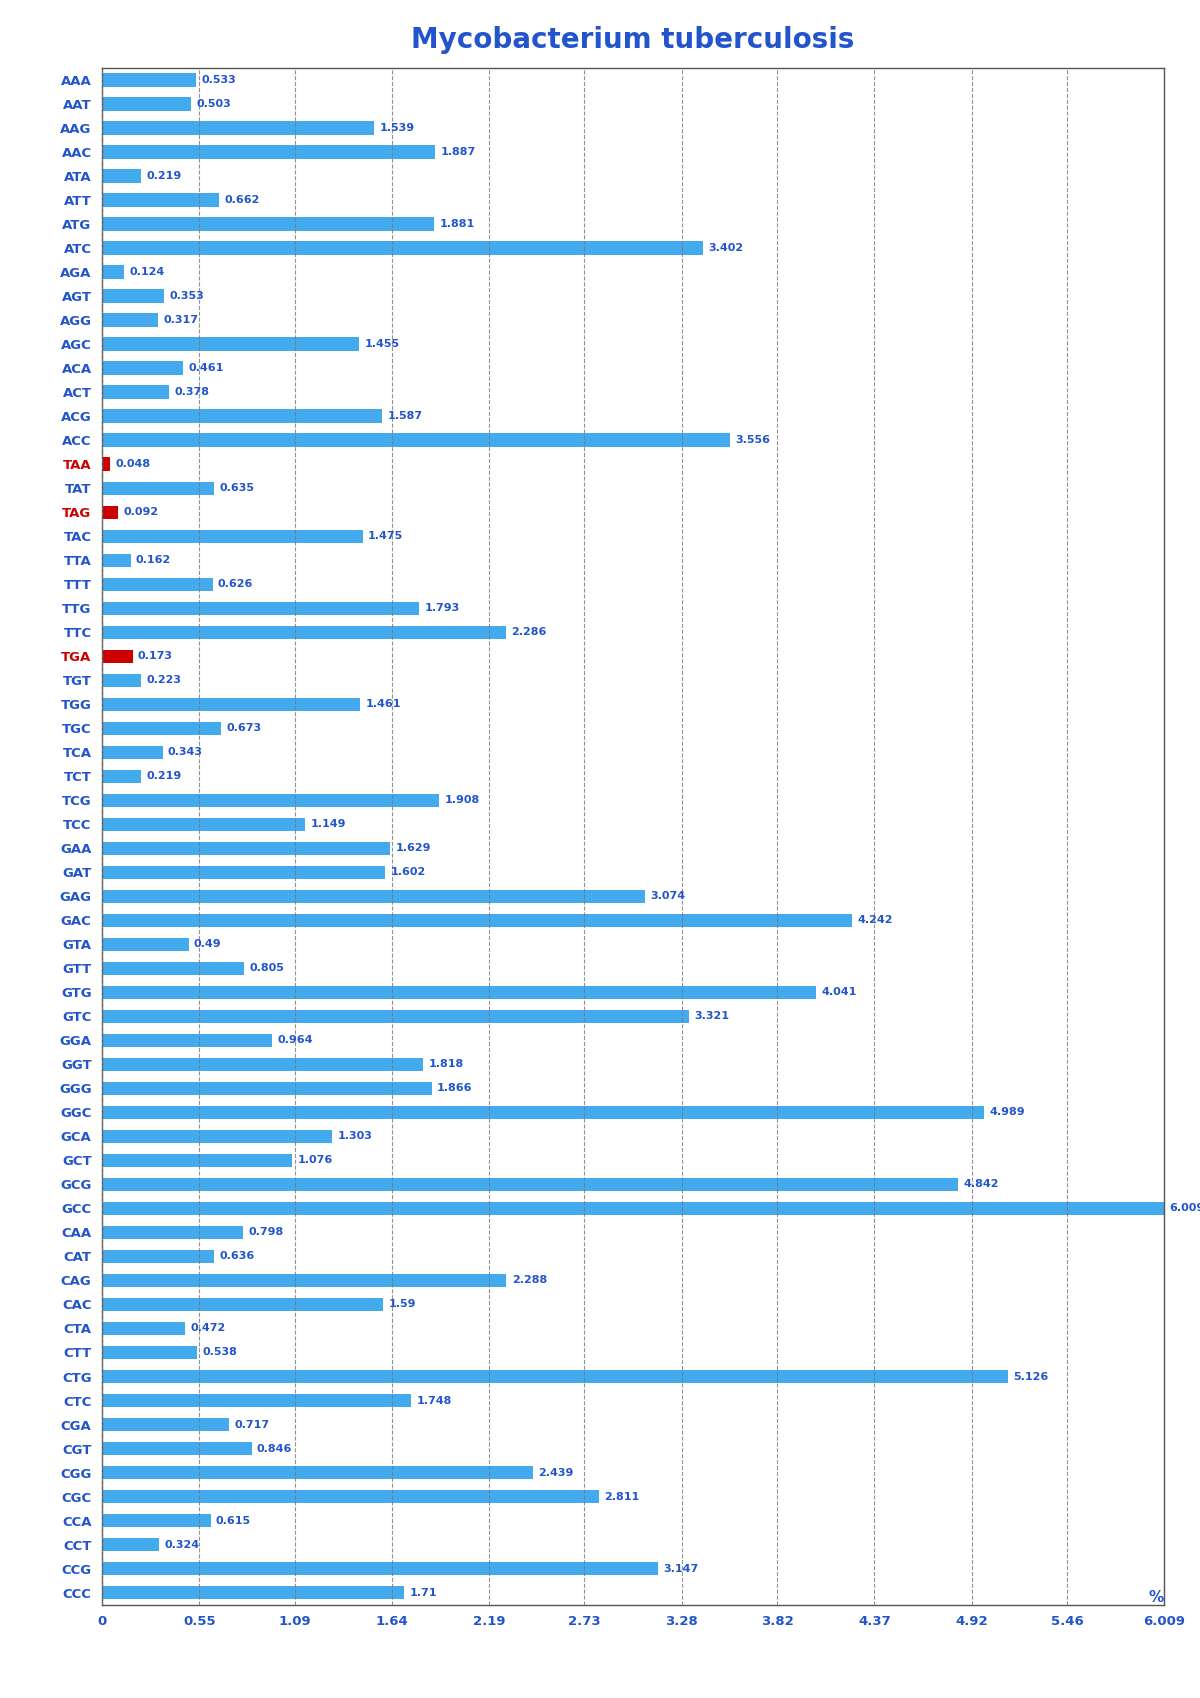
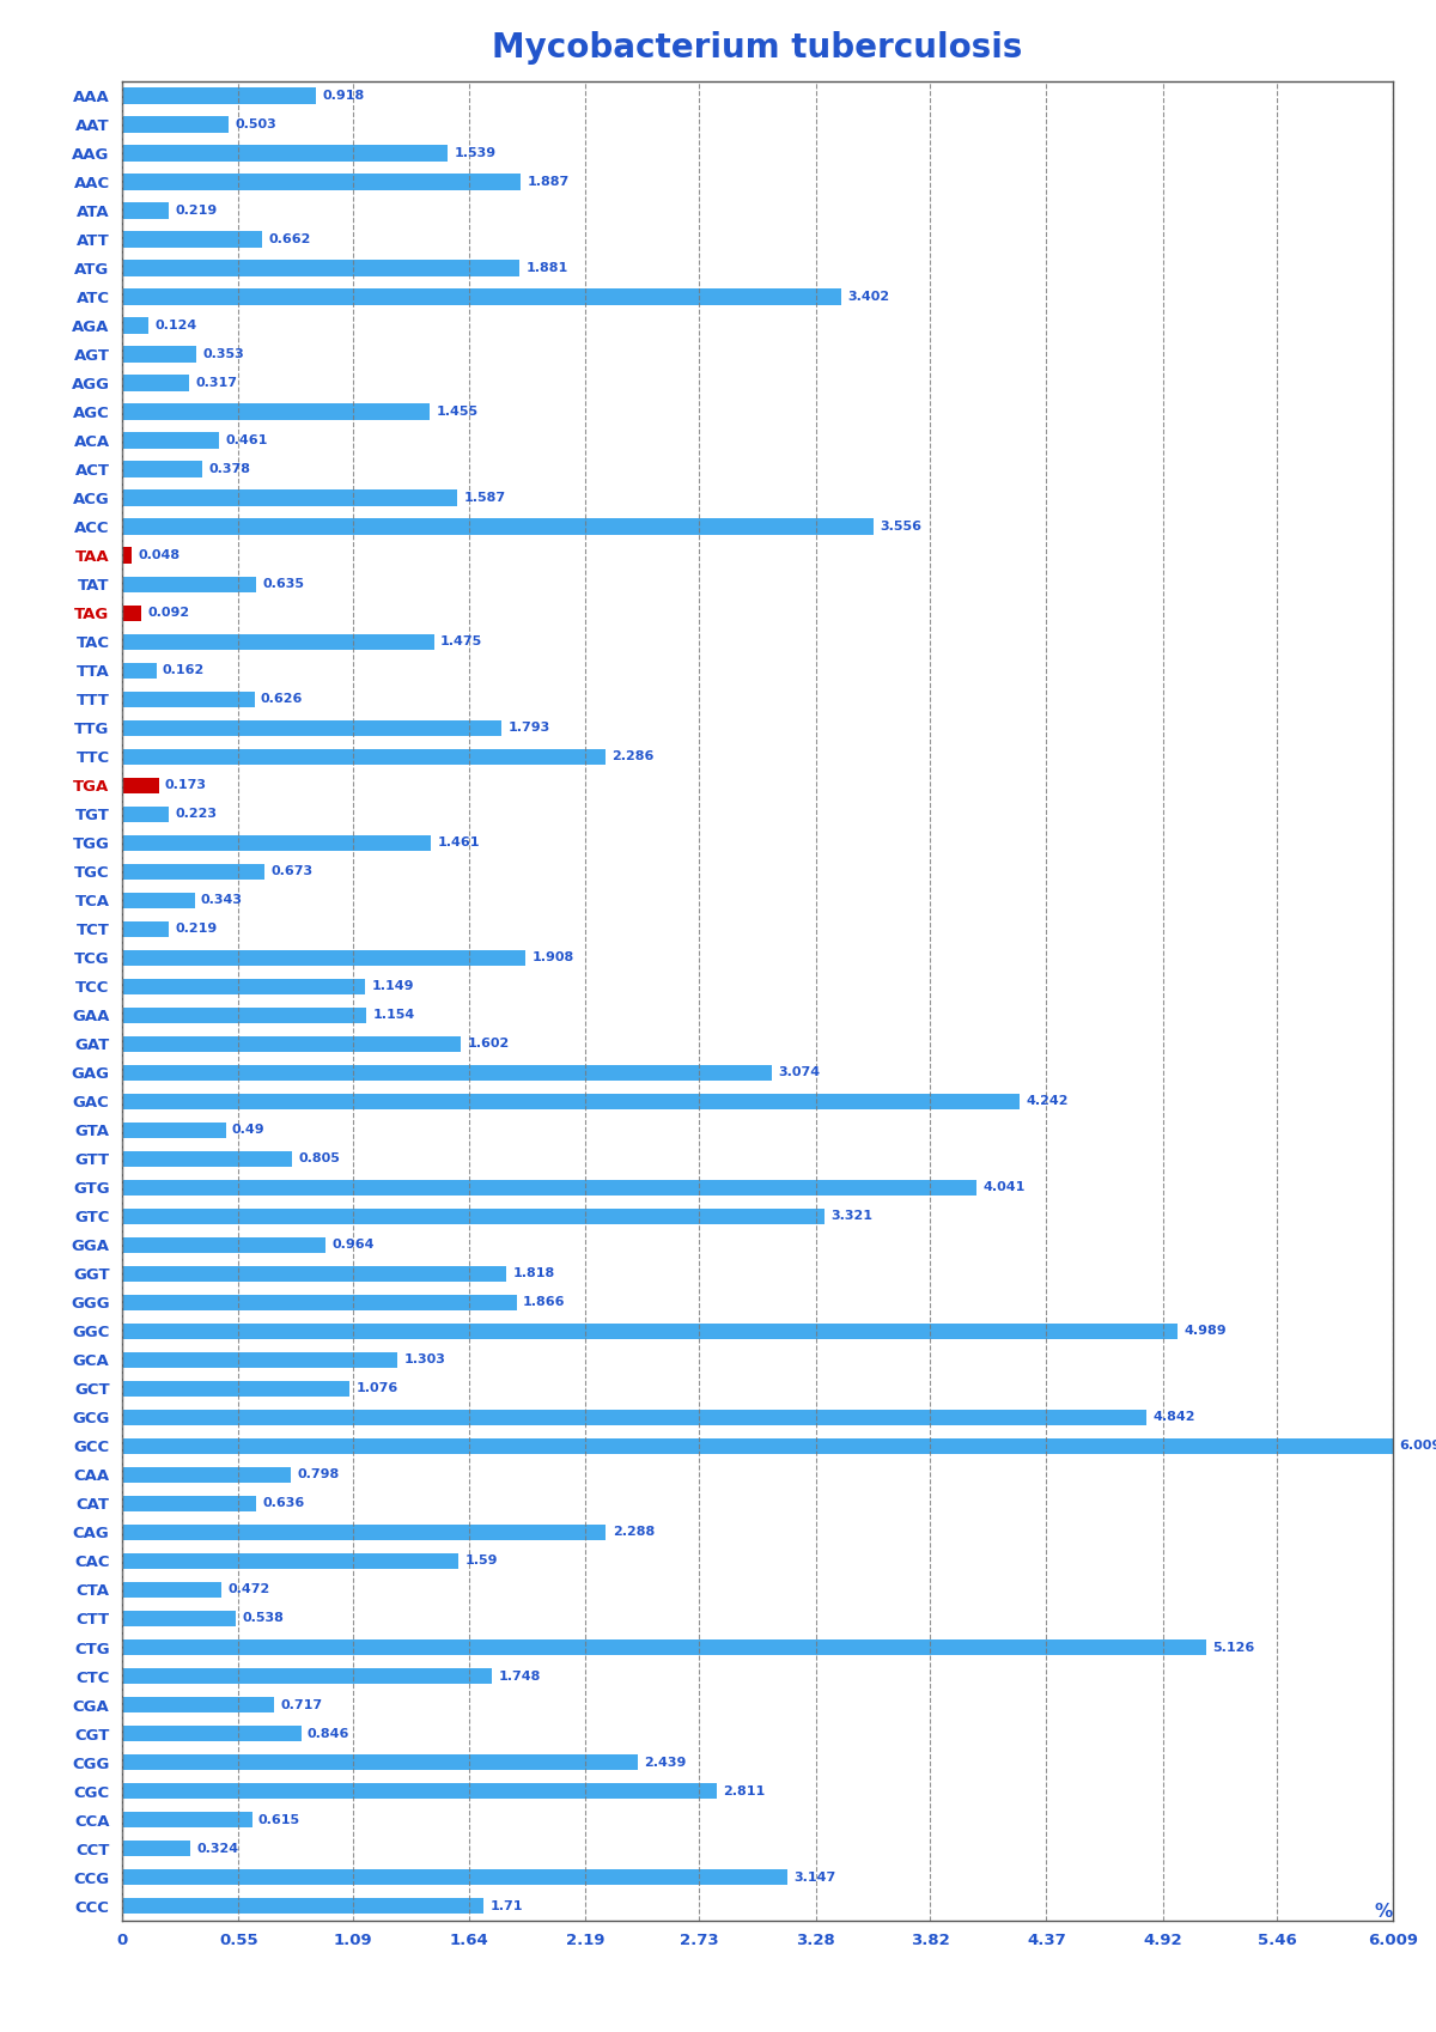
AAA: 0.533 -> 0.918
GAA: 1.629 -> 1.154
